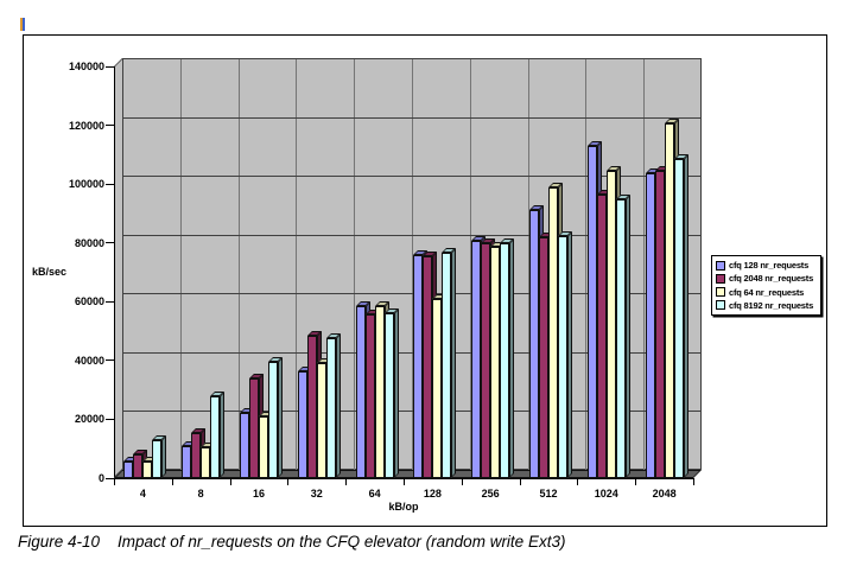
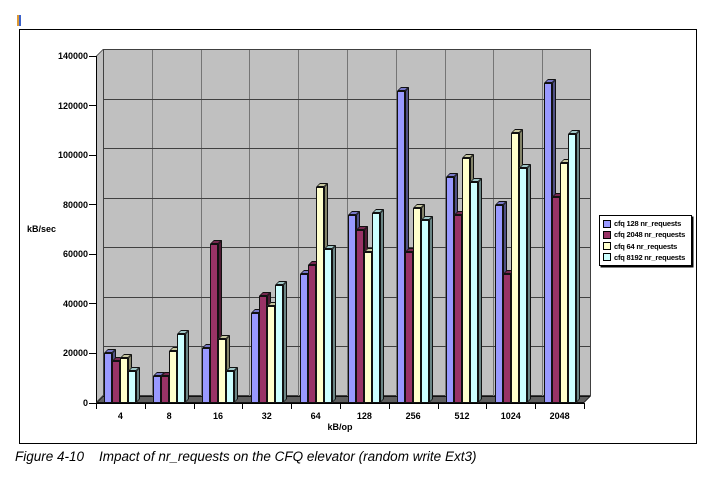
cfq 128 nr_requests/4: 6000 -> 20000
cfq 2048 nr_requests/4: 8000 -> 17000
cfq 64 nr_requests/4: 6000 -> 18000
cfq 2048 nr_requests/8: 16000 -> 11000
cfq 64 nr_requests/8: 10000 -> 21000
cfq 2048 nr_requests/16: 34000 -> 64000
cfq 64 nr_requests/16: 21000 -> 26000
cfq 8192 nr_requests/16: 40000 -> 13000
cfq 2048 nr_requests/32: 48000 -> 43000
cfq 128 nr_requests/64: 58000 -> 52000
cfq 64 nr_requests/64: 58000 -> 87000
cfq 8192 nr_requests/64: 56000 -> 62000
cfq 2048 nr_requests/128: 76000 -> 70000
cfq 128 nr_requests/256: 80000 -> 126000
cfq 2048 nr_requests/256: 80000 -> 61000
cfq 8192 nr_requests/256: 80000 -> 74000
cfq 2048 nr_requests/512: 82000 -> 76000
cfq 8192 nr_requests/512: 82000 -> 89000
cfq 128 nr_requests/1024: 113000 -> 80000
cfq 2048 nr_requests/1024: 96000 -> 52000
cfq 64 nr_requests/1024: 104000 -> 109000
cfq 128 nr_requests/2048: 104000 -> 129000
cfq 2048 nr_requests/2048: 104000 -> 83000
cfq 64 nr_requests/2048: 120000 -> 97000
